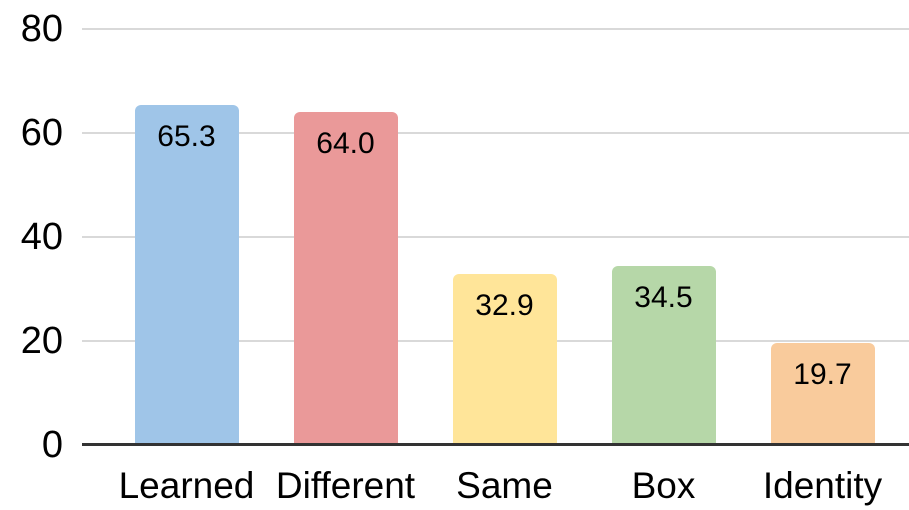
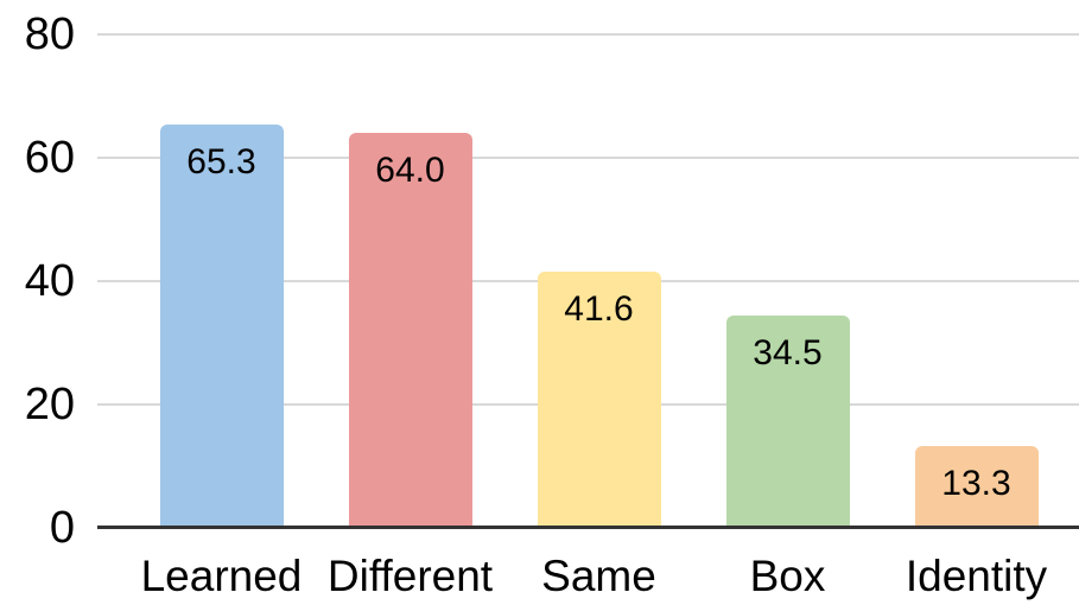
Same: 32.9 -> 41.6
Identity: 19.7 -> 13.3
